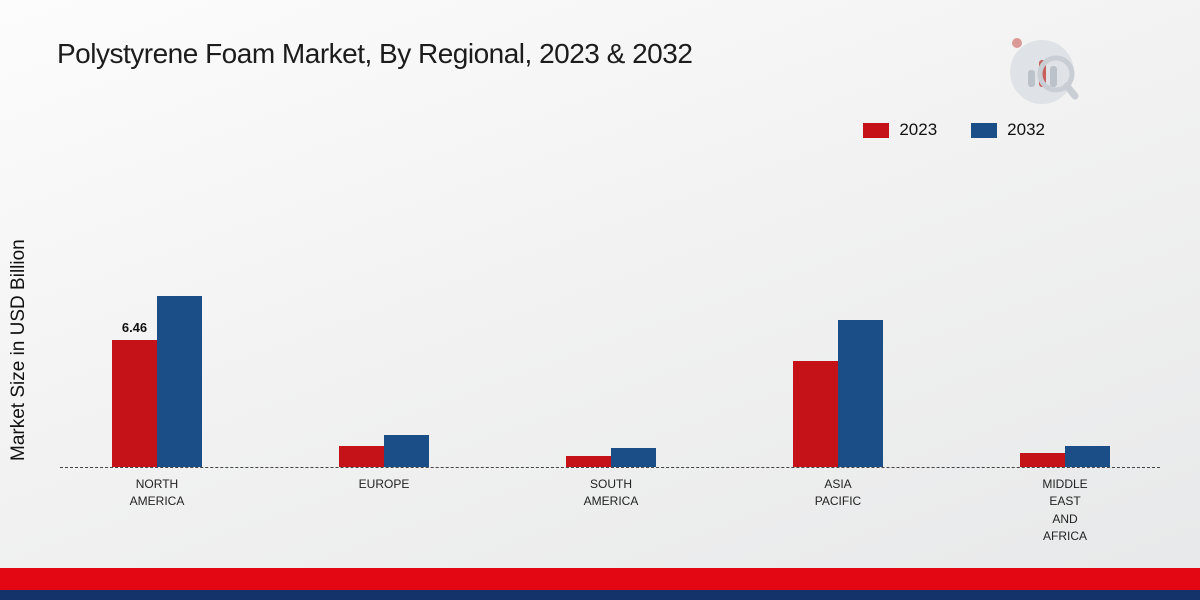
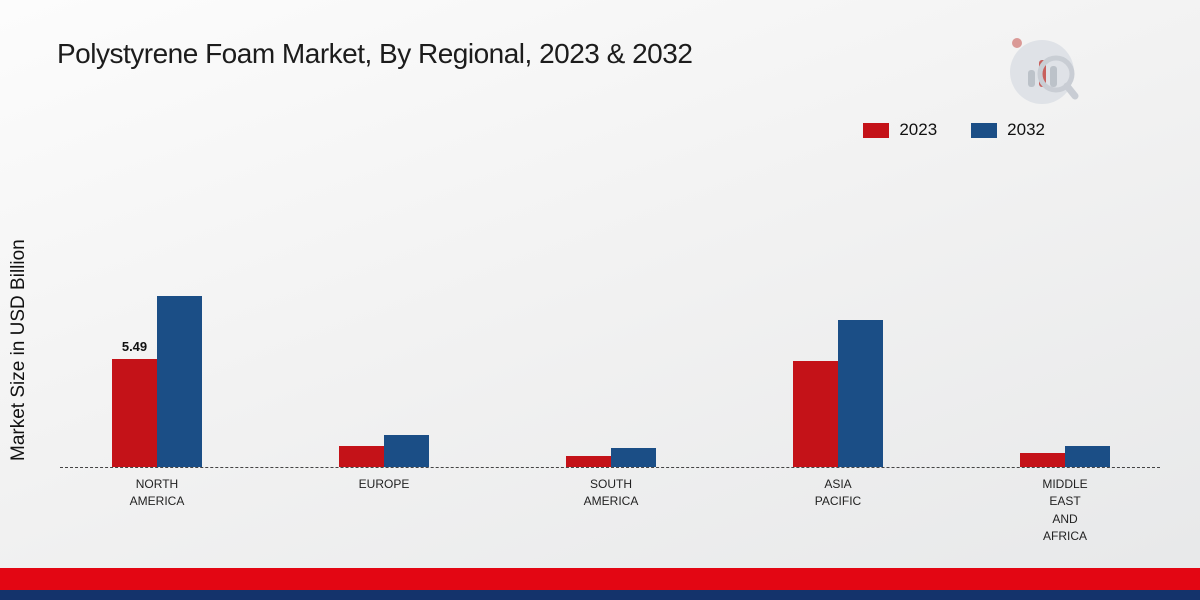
2023/NORTH AMERICA: 6.46 -> 5.49
